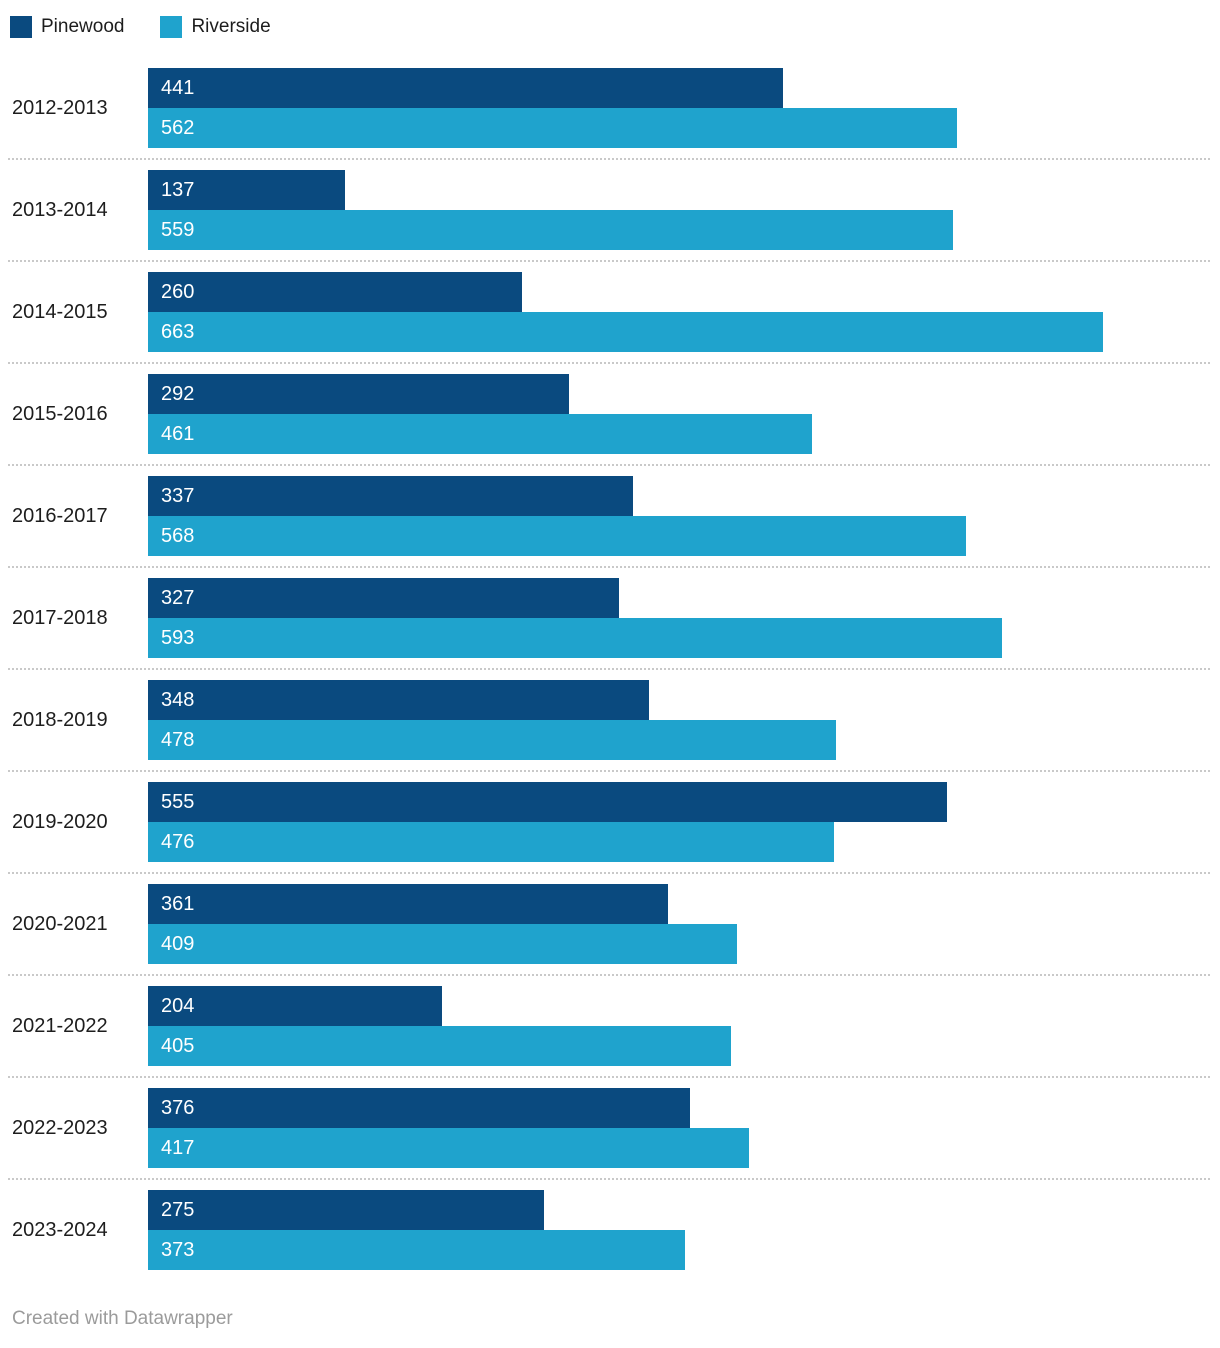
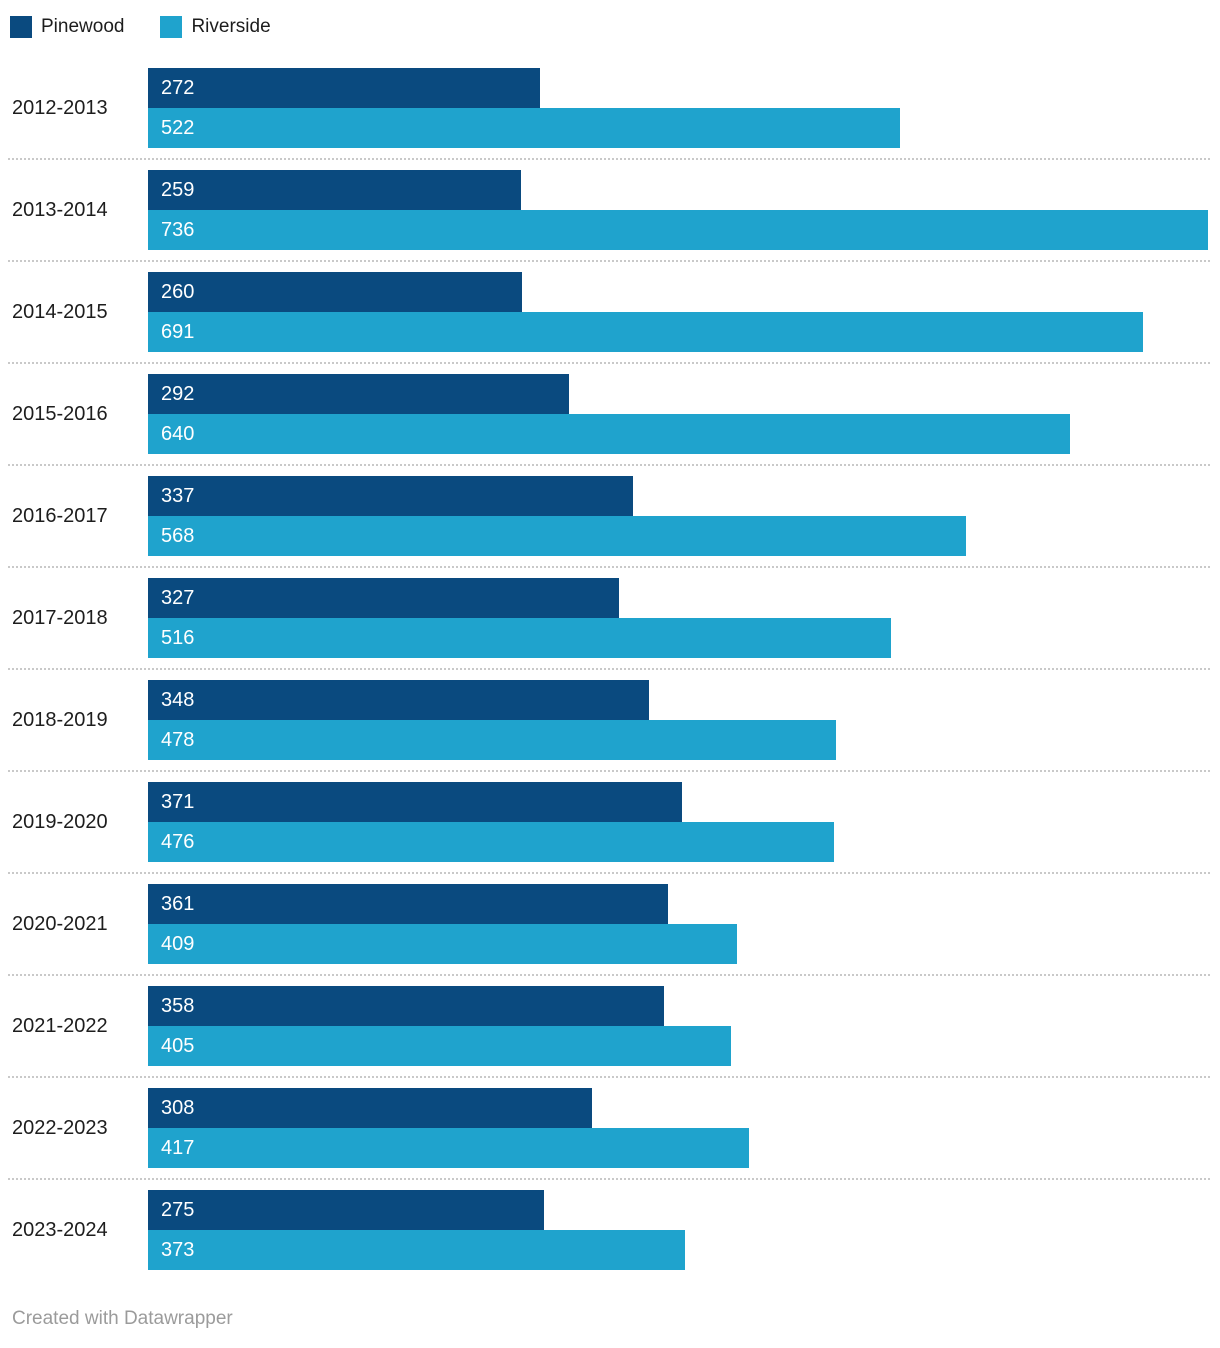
Pinewood/2012-2013: 441 -> 272
Riverside/2012-2013: 562 -> 522
Pinewood/2013-2014: 137 -> 259
Riverside/2013-2014: 559 -> 736
Riverside/2014-2015: 663 -> 691
Riverside/2015-2016: 461 -> 640
Riverside/2017-2018: 593 -> 516
Pinewood/2019-2020: 555 -> 371
Pinewood/2021-2022: 204 -> 358
Pinewood/2022-2023: 376 -> 308
